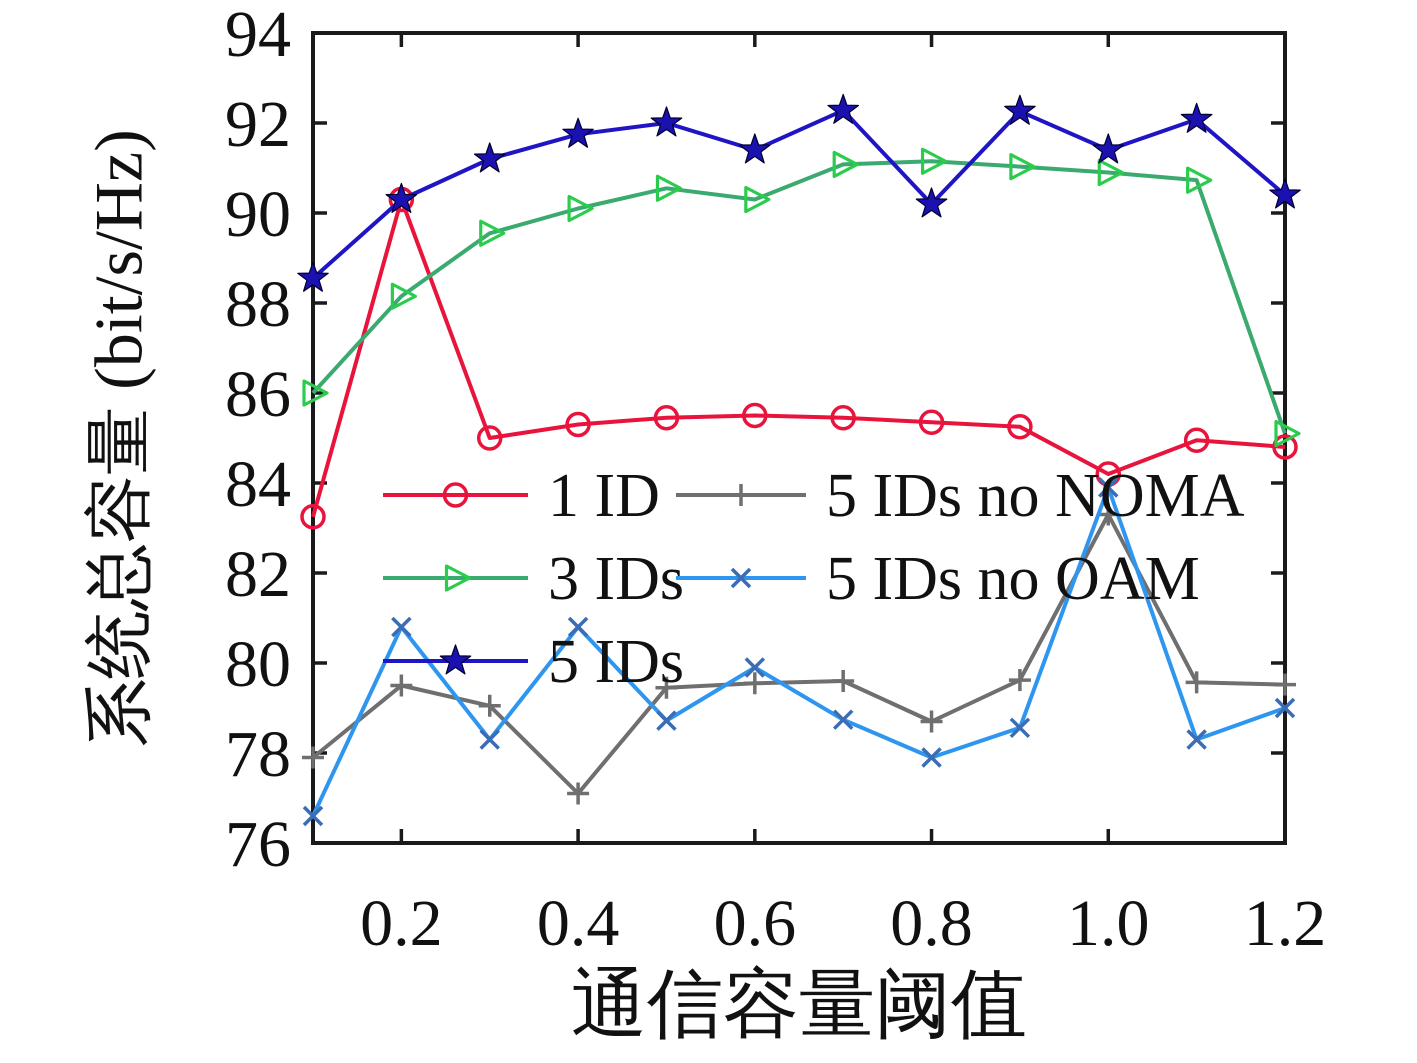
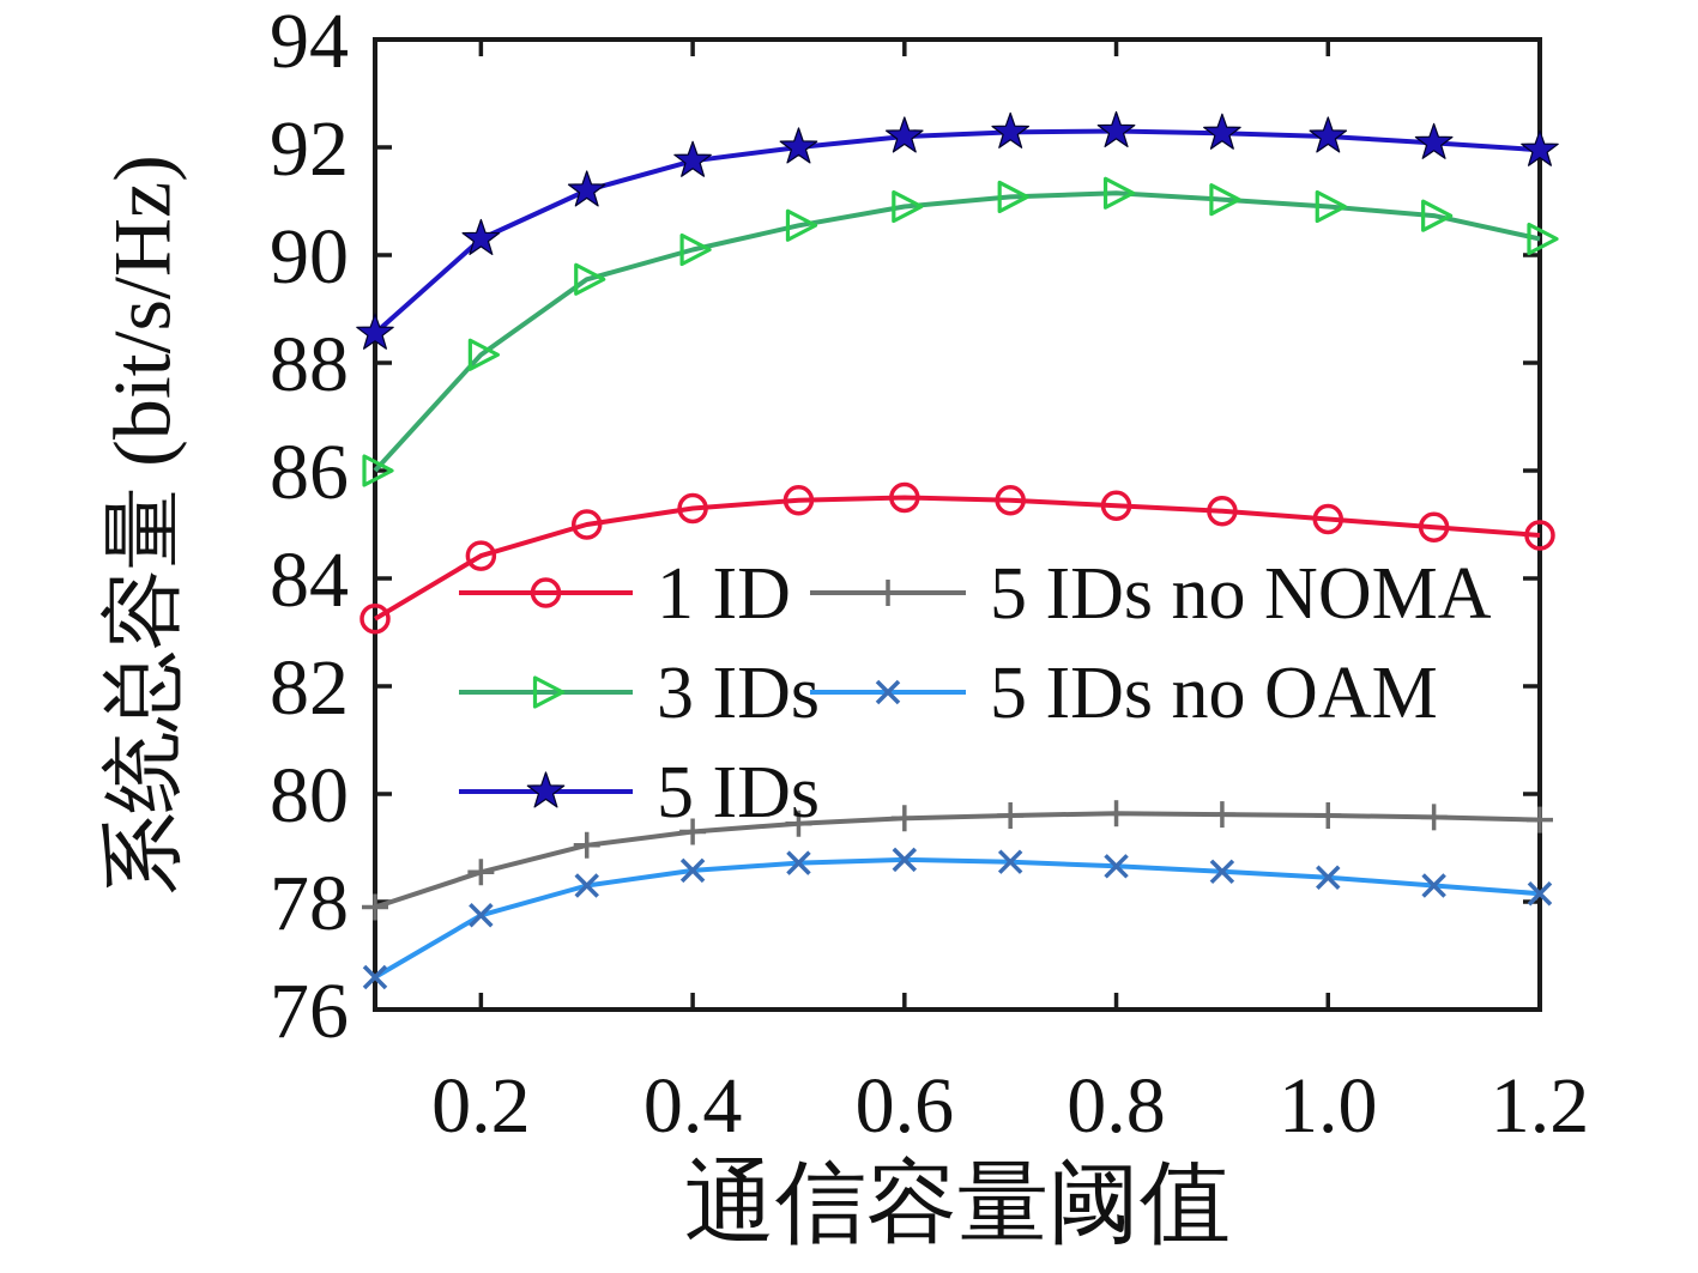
1 ID/0.2: 90.3 -> 84.4
5 IDs no NOMA/0.2: 79.5 -> 78.5
5 IDs no OAM/0.2: 80.8 -> 77.8
5 IDs no NOMA/0.4: 77.1 -> 79.3
5 IDs no OAM/0.4: 80.8 -> 78.6
3 IDs/0.6: 90.3 -> 90.9
5 IDs/0.6: 91.4 -> 92.2
5 IDs no OAM/0.6: 79.9 -> 78.8
5 IDs/0.8: 90.2 -> 92.3
5 IDs no NOMA/0.8: 78.7 -> 79.6
5 IDs no OAM/0.8: 77.9 -> 78.7
1 ID/1.0: 84.2 -> 85.1
5 IDs/1.0: 91.4 -> 92.2
5 IDs no NOMA/1.0: 83.3 -> 79.6
5 IDs no OAM/1.0: 83.9 -> 78.5
3 IDs/1.2: 85.1 -> 90.3
5 IDs/1.2: 90.4 -> 92.0
5 IDs no OAM/1.2: 79.0 -> 78.2
